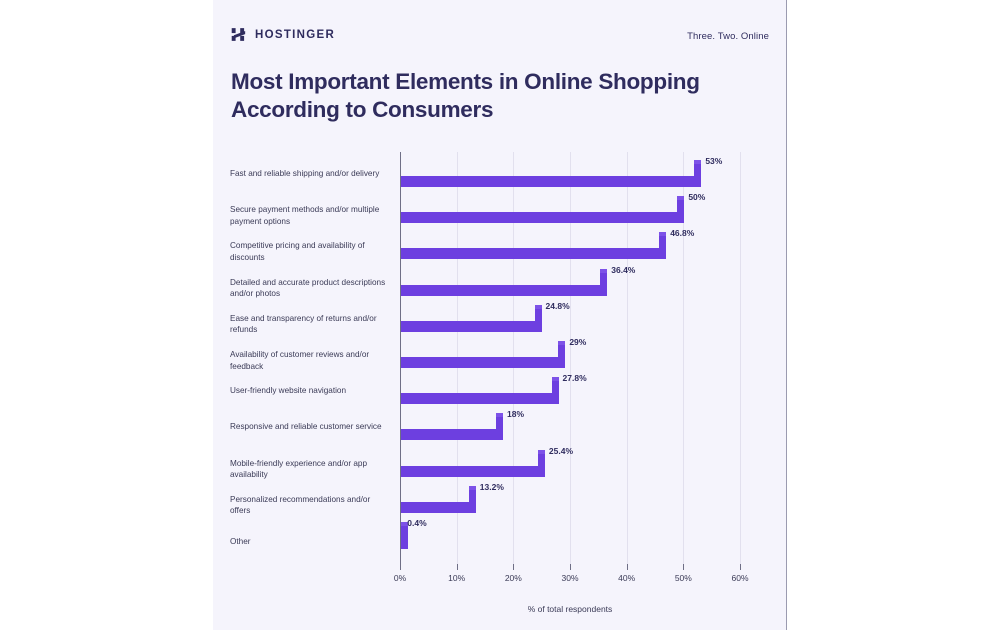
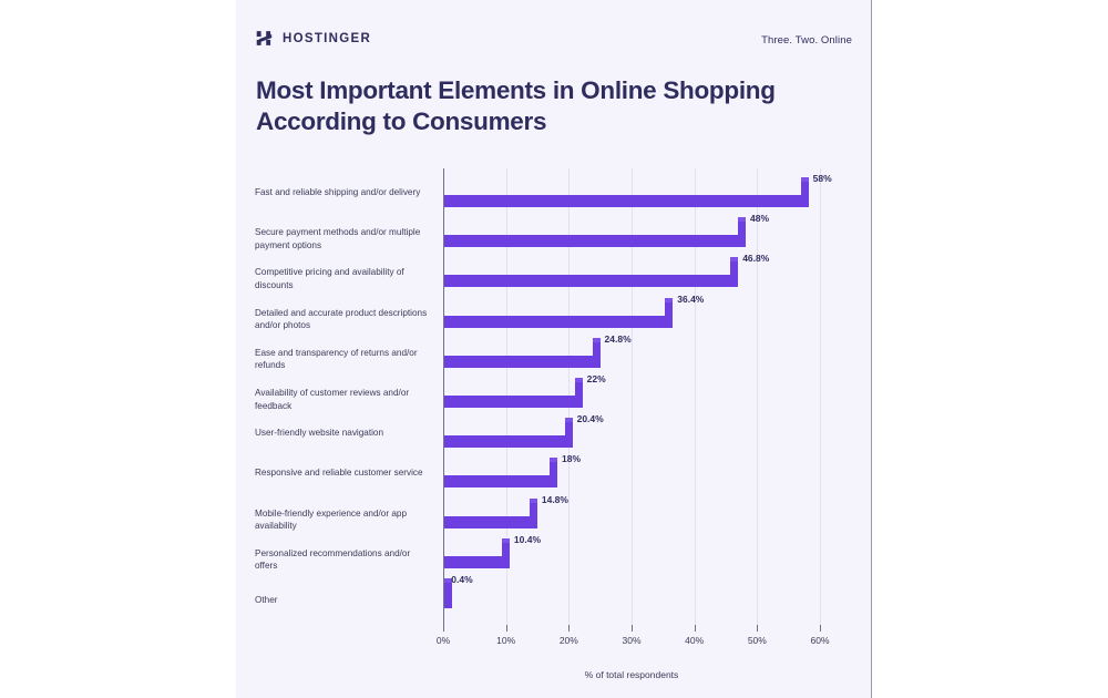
Fast and reliable shipping and/or delivery: 53% -> 58%
Secure payment methods and/or multiple payment options: 50% -> 48%
Availability of customer reviews and/or feedback: 29% -> 22%
User-friendly website navigation: 27.8% -> 20.4%
Mobile-friendly experience and/or app availability: 25.4% -> 14.8%
Personalized recommendations and/or offers: 13.2% -> 10.4%
